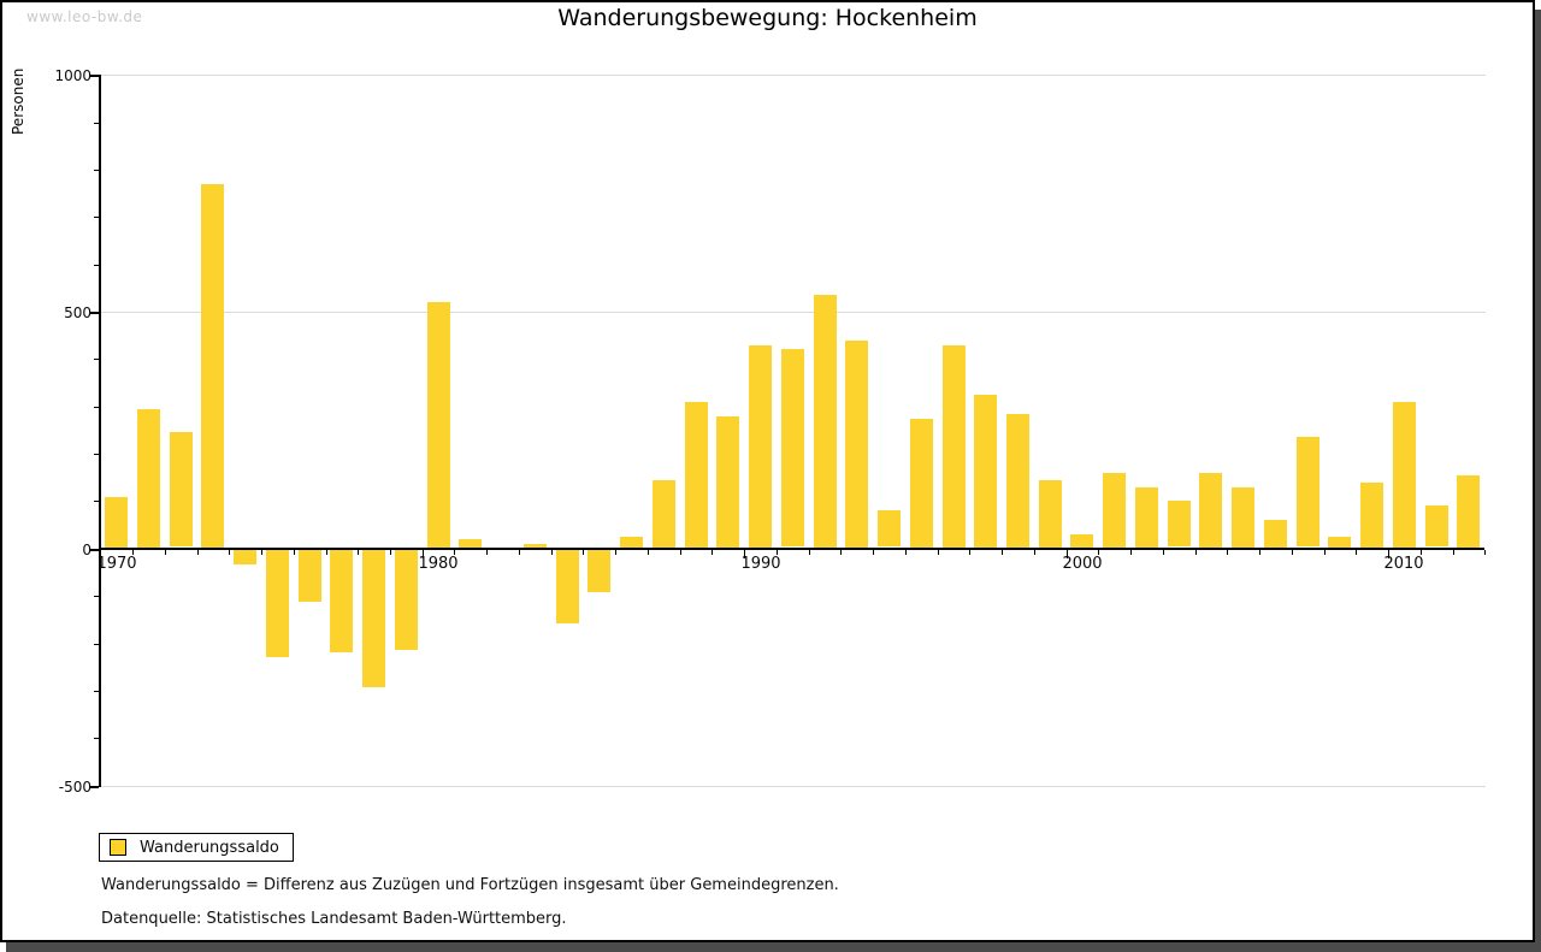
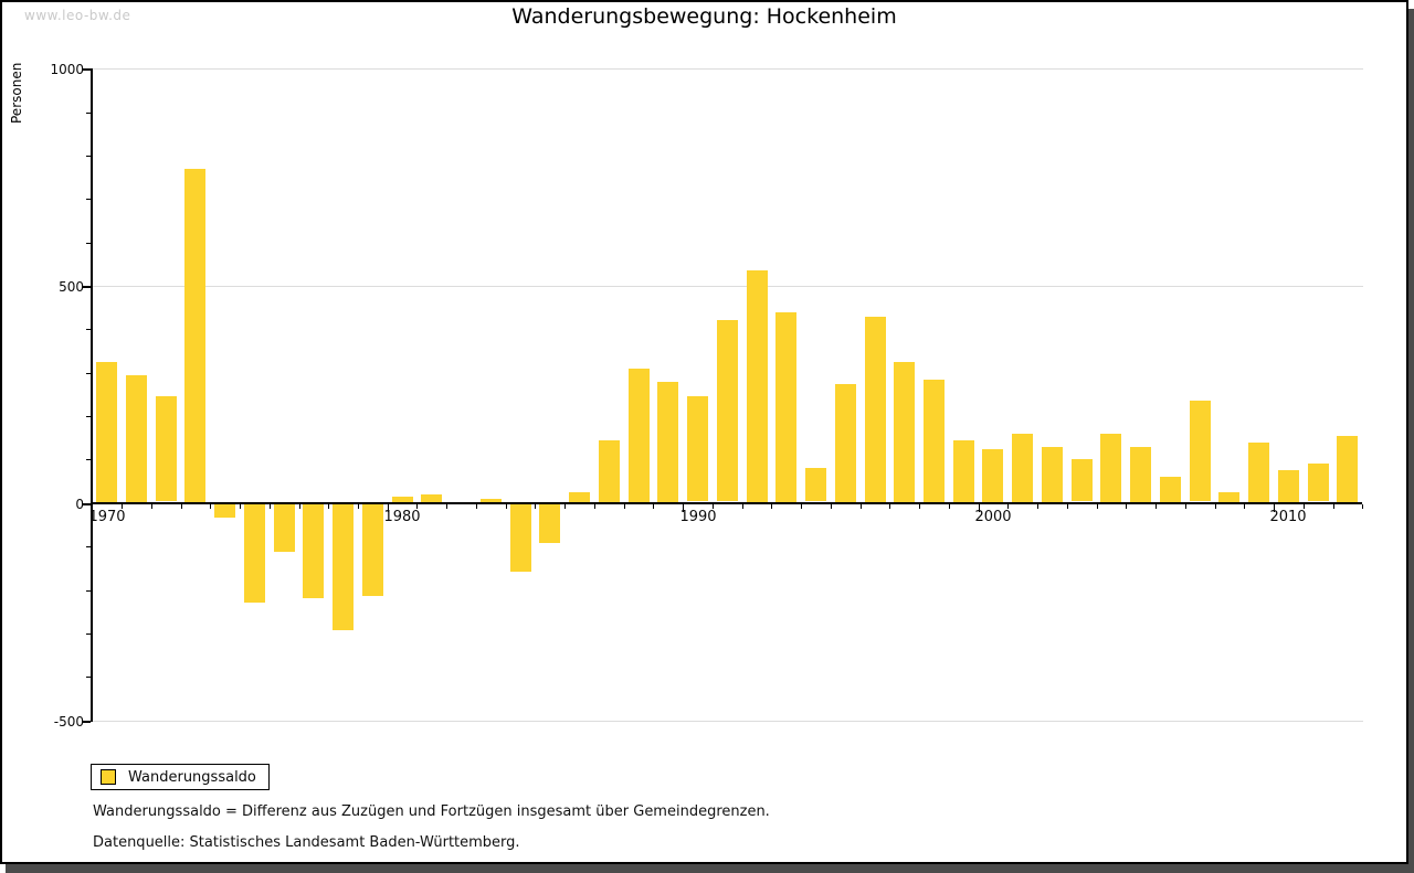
1970: 110 -> 320
1980: 520 -> 20
1990: 430 -> 240
2000: 30 -> 120
2010: 310 -> 80
